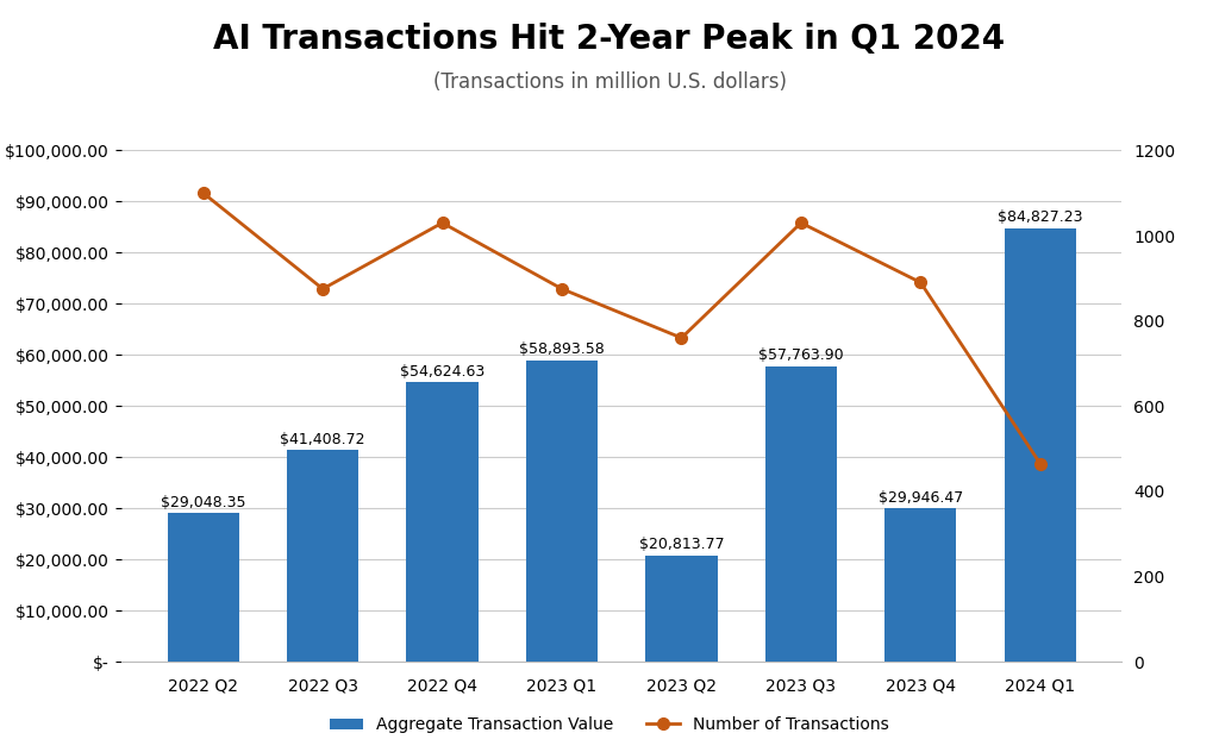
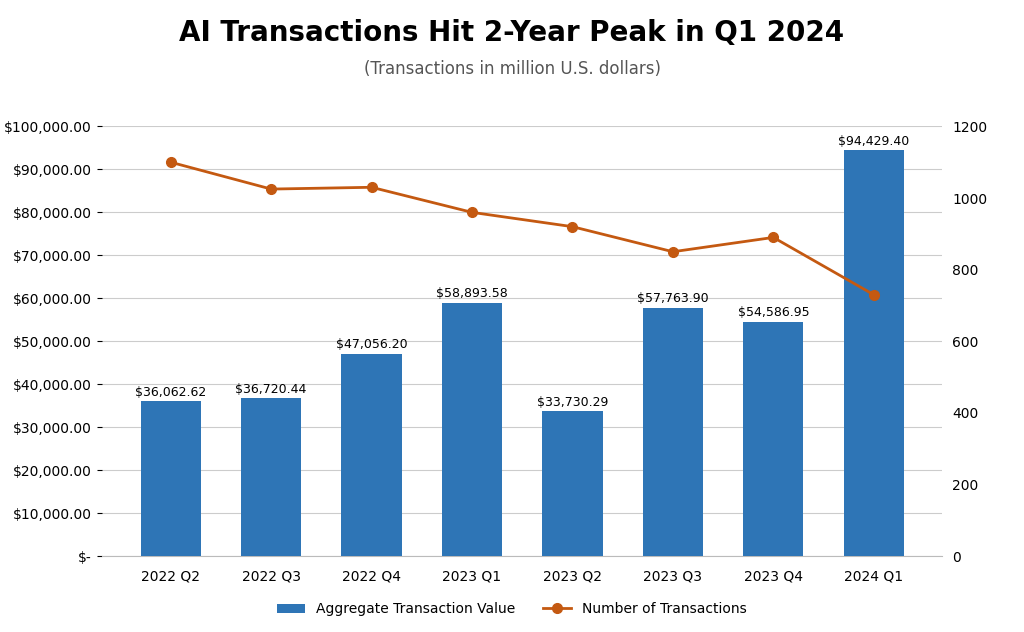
Aggregate Transaction Value/2022 Q2: $29,048.35 -> $36,062.62
Aggregate Transaction Value/2022 Q3: $41,408.72 -> $36,720.44
Number of Transactions/2022 Q3: 875 -> 1025
Aggregate Transaction Value/2022 Q4: $54,624.63 -> $47,056.20
Number of Transactions/2023 Q1: 875 -> 960
Aggregate Transaction Value/2023 Q2: $20,813.77 -> $33,730.29
Number of Transactions/2023 Q2: 760 -> 920
Number of Transactions/2023 Q3: 1030 -> 850
Aggregate Transaction Value/2023 Q4: $29,946.47 -> $54,586.95
Aggregate Transaction Value/2024 Q1: $84,827.23 -> $94,429.40
Number of Transactions/2024 Q1: 465 -> 730
